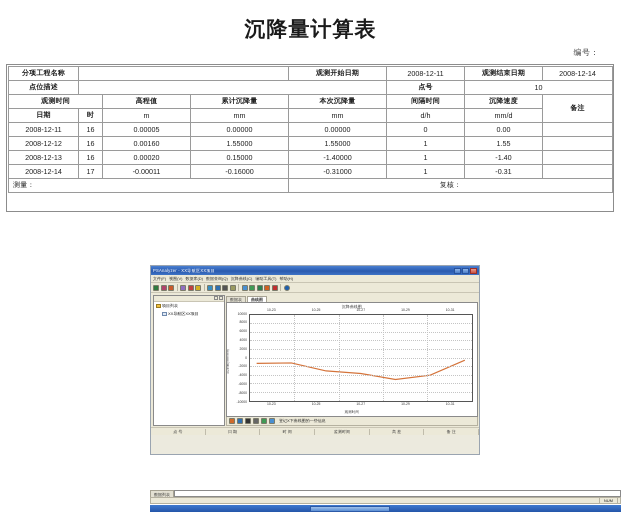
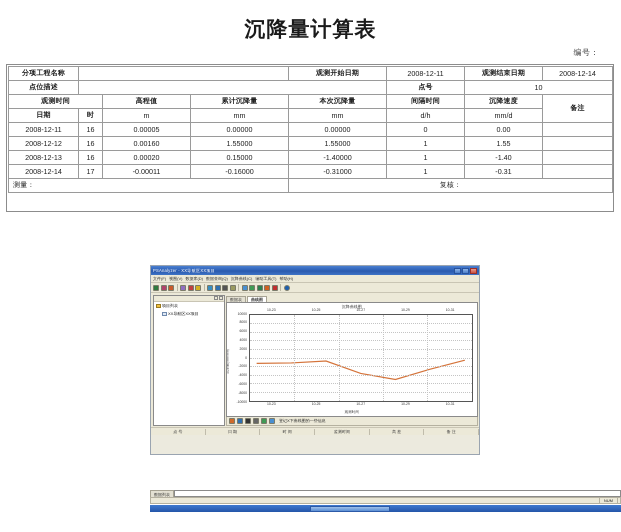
10-27: -3000 -> -1000
10-31: -4000 -> -3000
